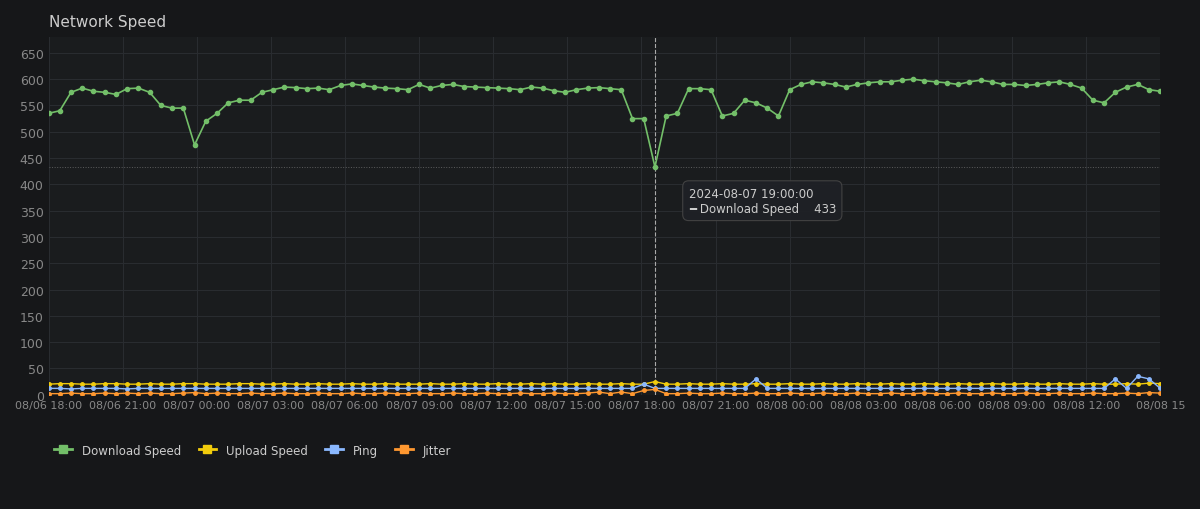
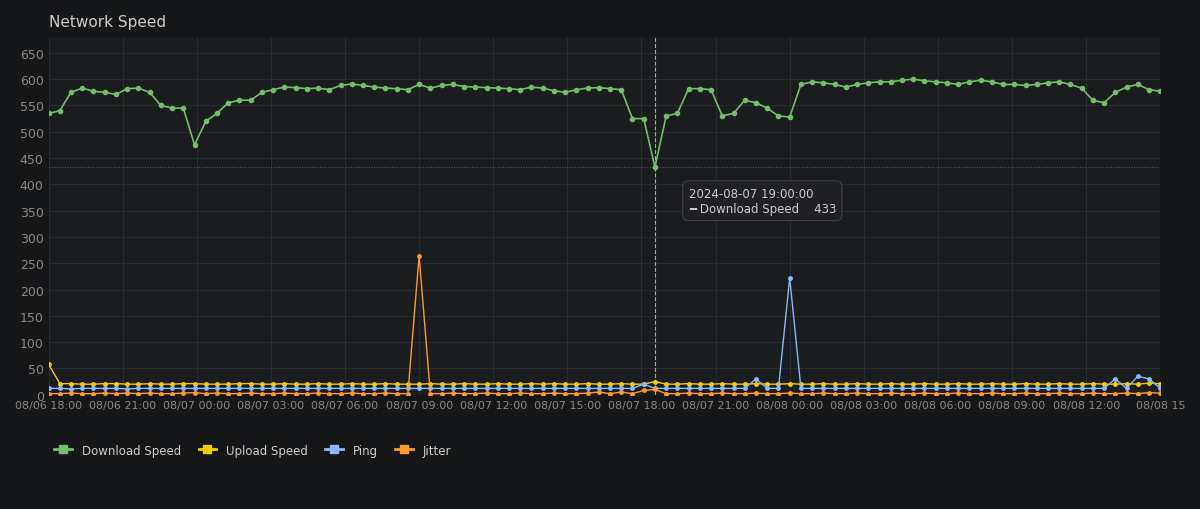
Upload Speed/08/06 18:00: 20 -> 58
Jitter/08/07 09:00: 3 -> 264
Download Speed/08/08 00:00: 580 -> 528
Ping/08/08 00:00: 12 -> 222
